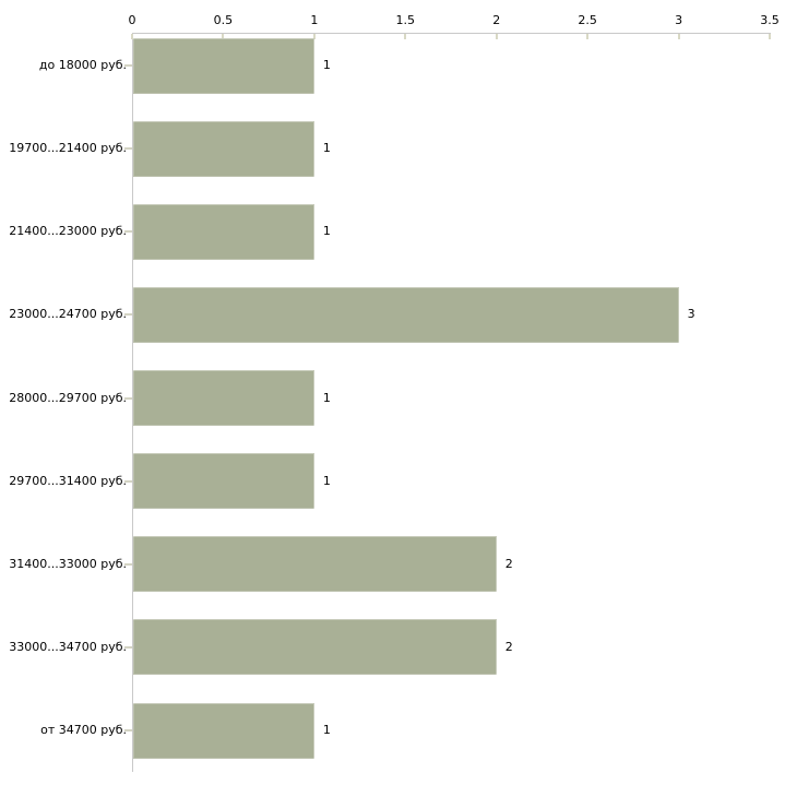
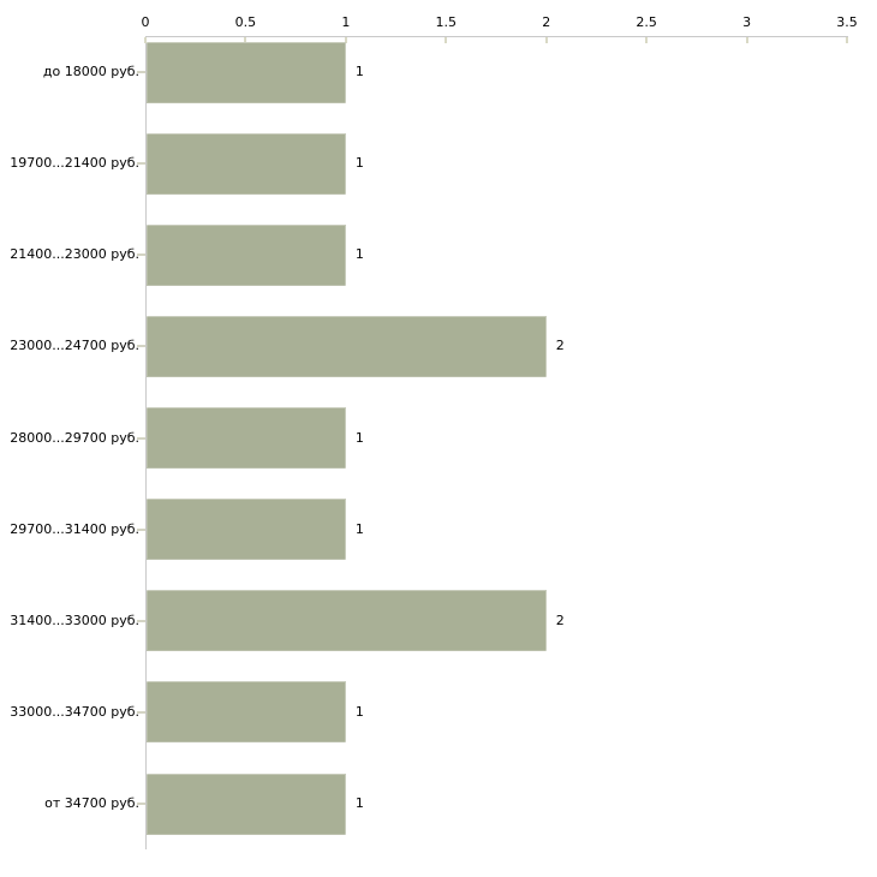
23000...24700 руб.: 3 -> 2
33000...34700 руб.: 2 -> 1
